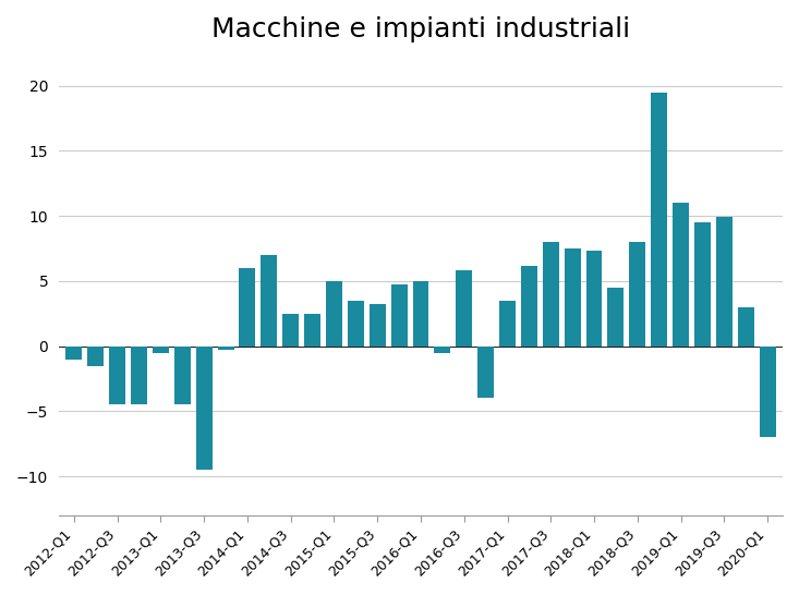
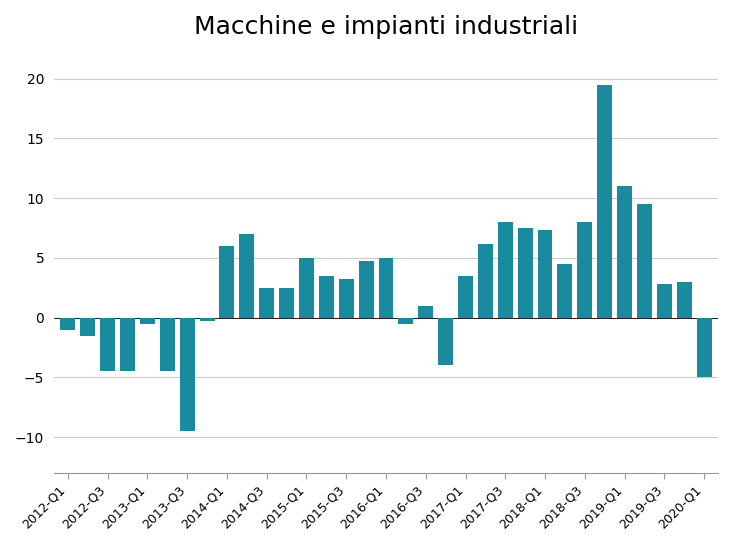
2016-Q3: 5.8 -> 1.0
2019-Q3: 9.9 -> 2.8
2020-Q1: -7.0 -> -5.0
